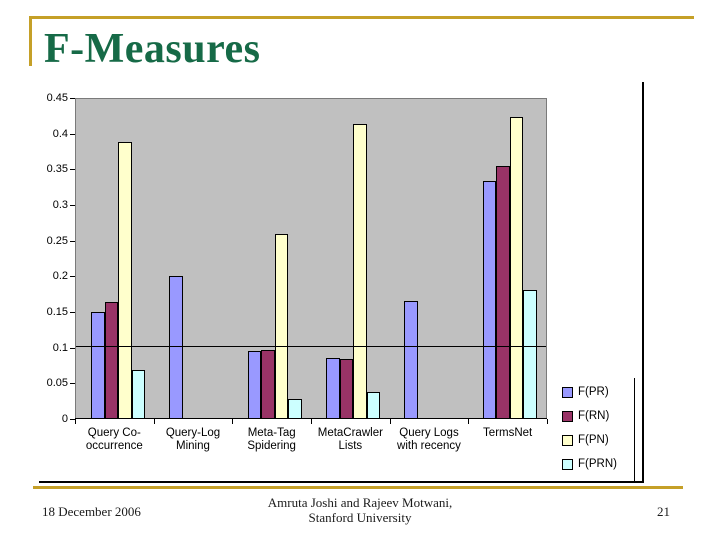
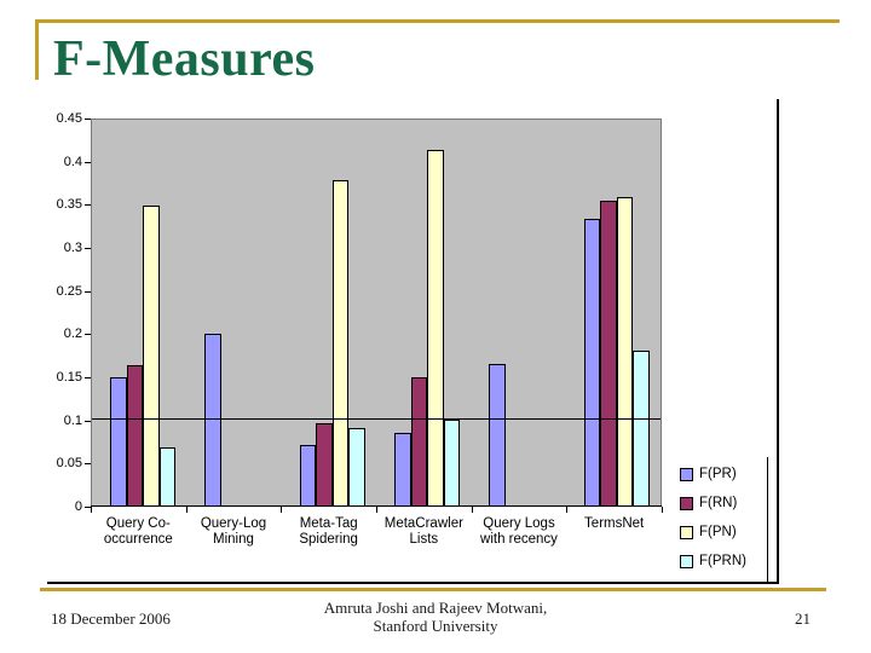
F(PN)/Query Co-occurrence: 0.39 -> 0.35
F(PR)/Meta-Tag Spidering: 0.10 -> 0.07
F(PN)/Meta-Tag Spidering: 0.26 -> 0.38
F(PRN)/Meta-Tag Spidering: 0.03 -> 0.09
F(RN)/MetaCrawler Lists: 0.08 -> 0.15
F(PRN)/MetaCrawler Lists: 0.04 -> 0.10
F(PN)/TermsNet: 0.42 -> 0.36
